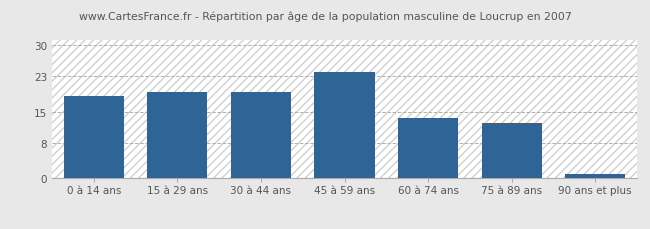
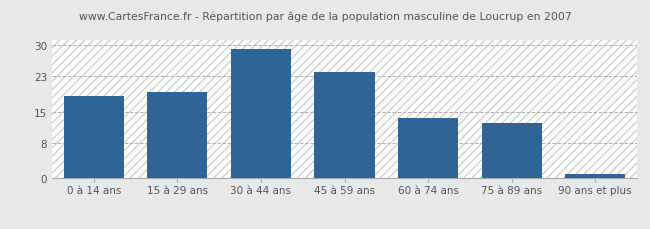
30 à 44 ans: 19.5 -> 29.0
